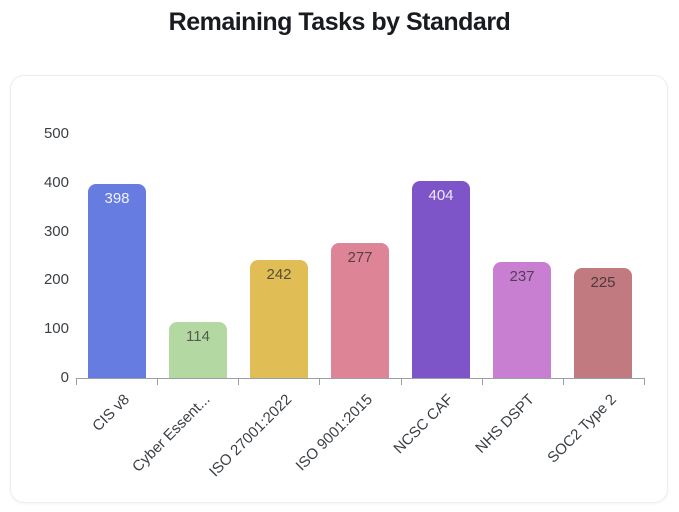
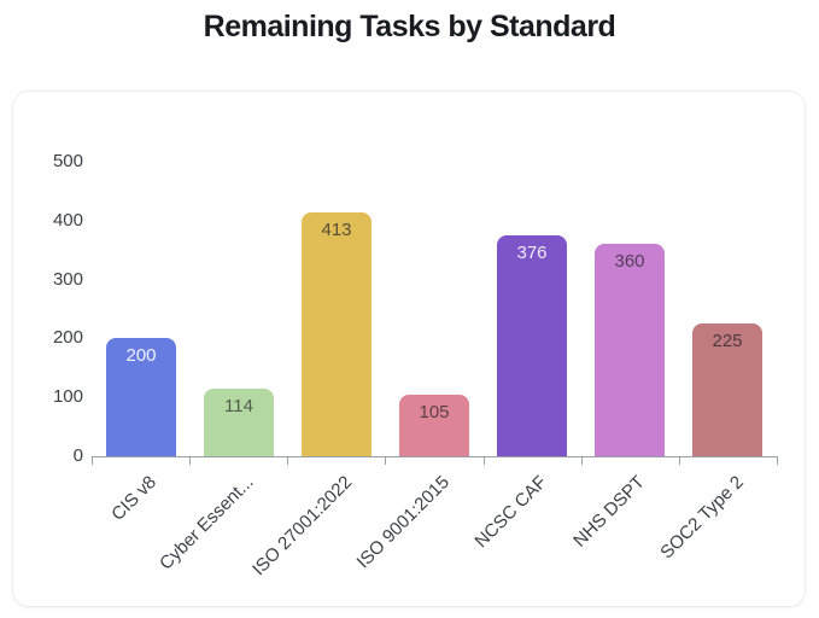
CIS v8: 398 -> 200
ISO 27001:2022: 242 -> 413
ISO 9001:2015: 277 -> 105
NCSC CAF: 404 -> 376
NHS DSPT: 237 -> 360
